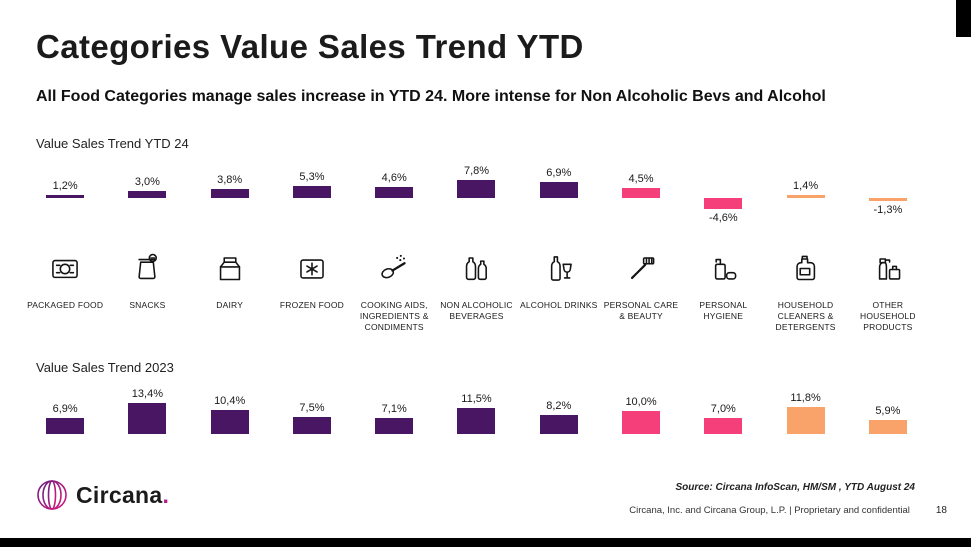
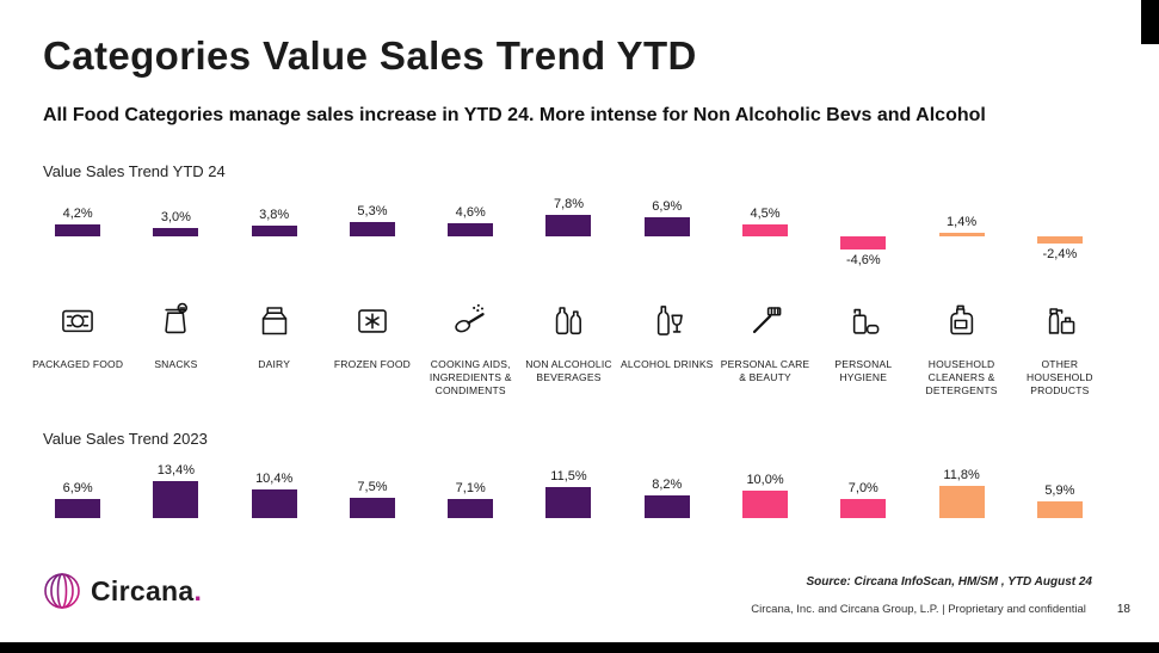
Value Sales Trend YTD 24/PACKAGED FOOD: 1,2% -> 4,2%
Value Sales Trend YTD 24/OTHER HOUSEHOLD PRODUCTS: -1,3% -> -2,4%
